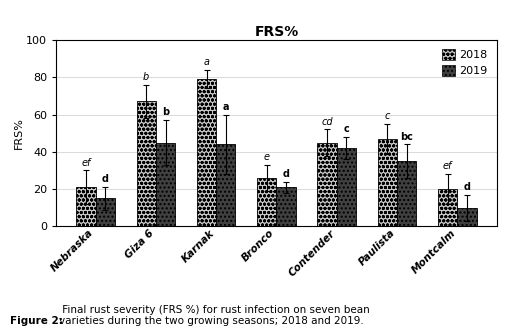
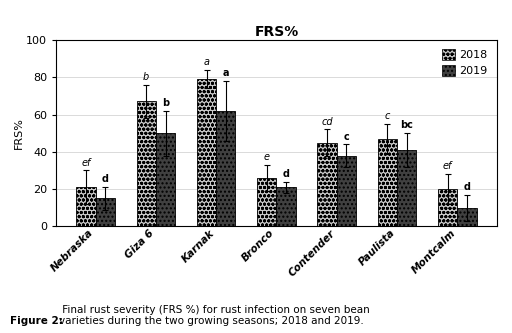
2019/Giza 6: 45 -> 50
2019/Karnak: 44 -> 62
2019/Contender: 42 -> 38
2019/Paulista: 35 -> 41
